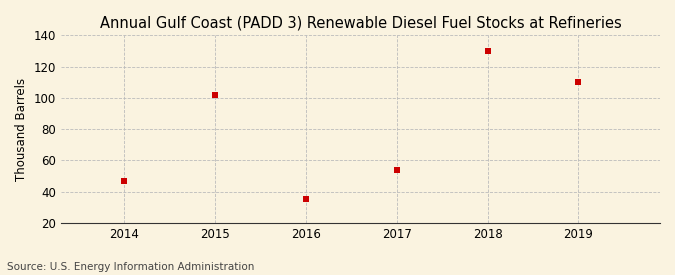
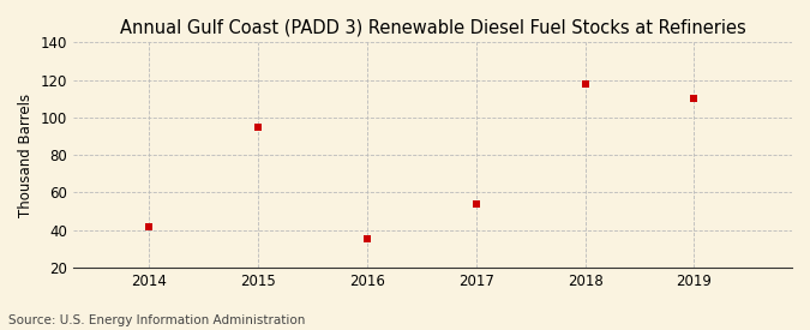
2014: 47 -> 42
2015: 102 -> 95
2018: 130 -> 118
